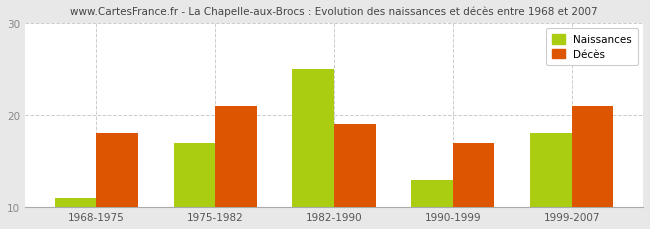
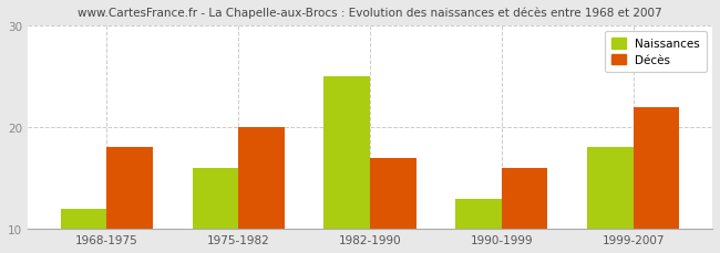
Naissances/1968-1975: 11 -> 12
Naissances/1975-1982: 17 -> 16
Décès/1975-1982: 21 -> 20
Décès/1982-1990: 19 -> 17
Décès/1990-1999: 17 -> 16
Décès/1999-2007: 21 -> 22
